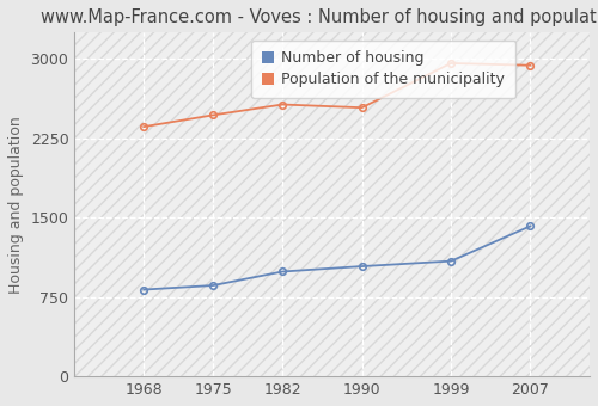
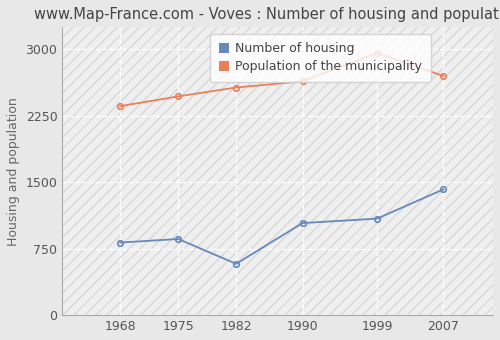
Number of housing/1982: 990 -> 580
Population of the municipality/1990: 2540 -> 2640
Population of the municipality/2007: 2940 -> 2700
